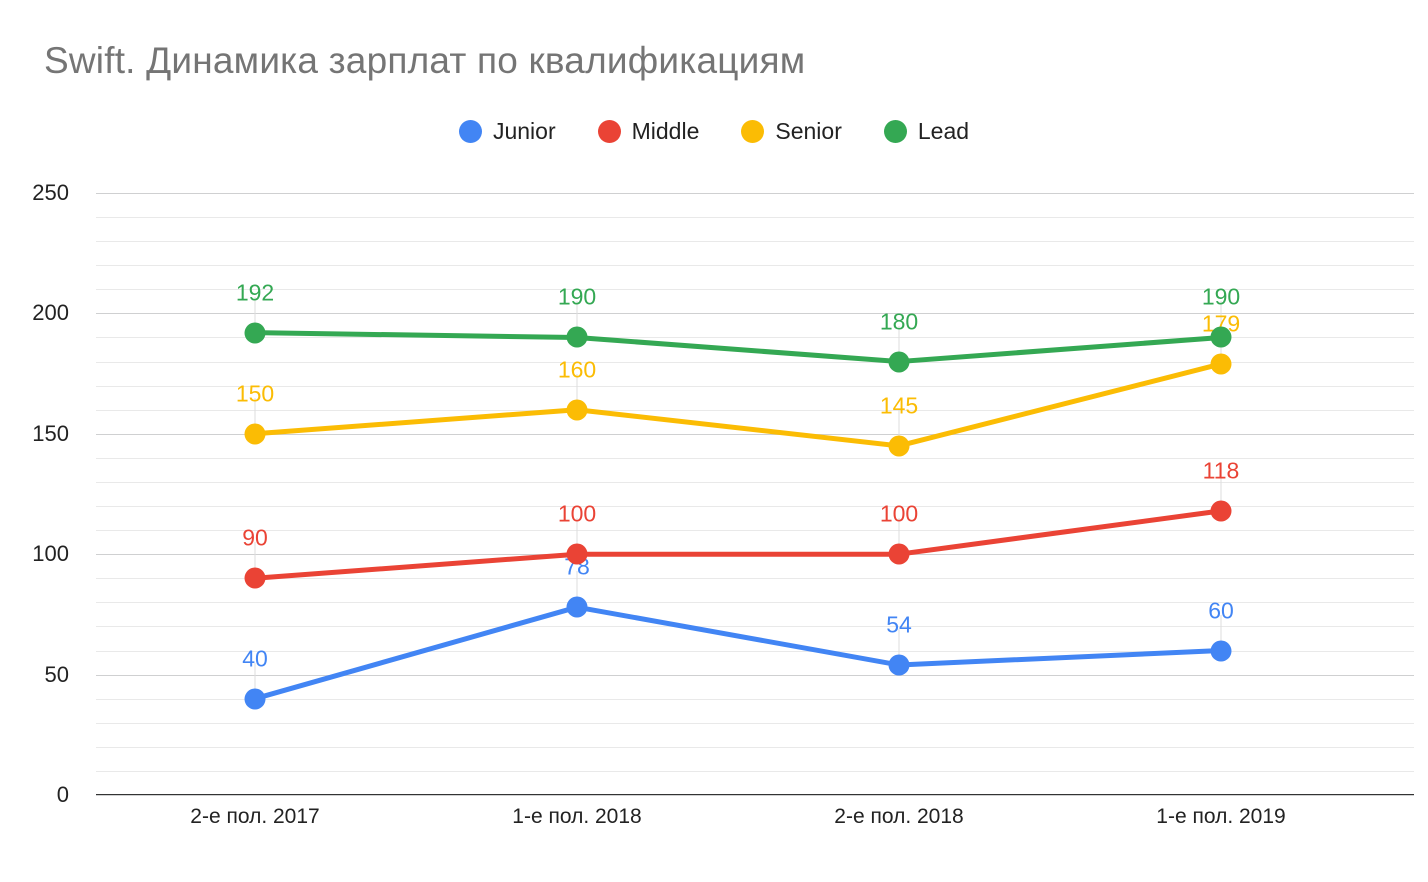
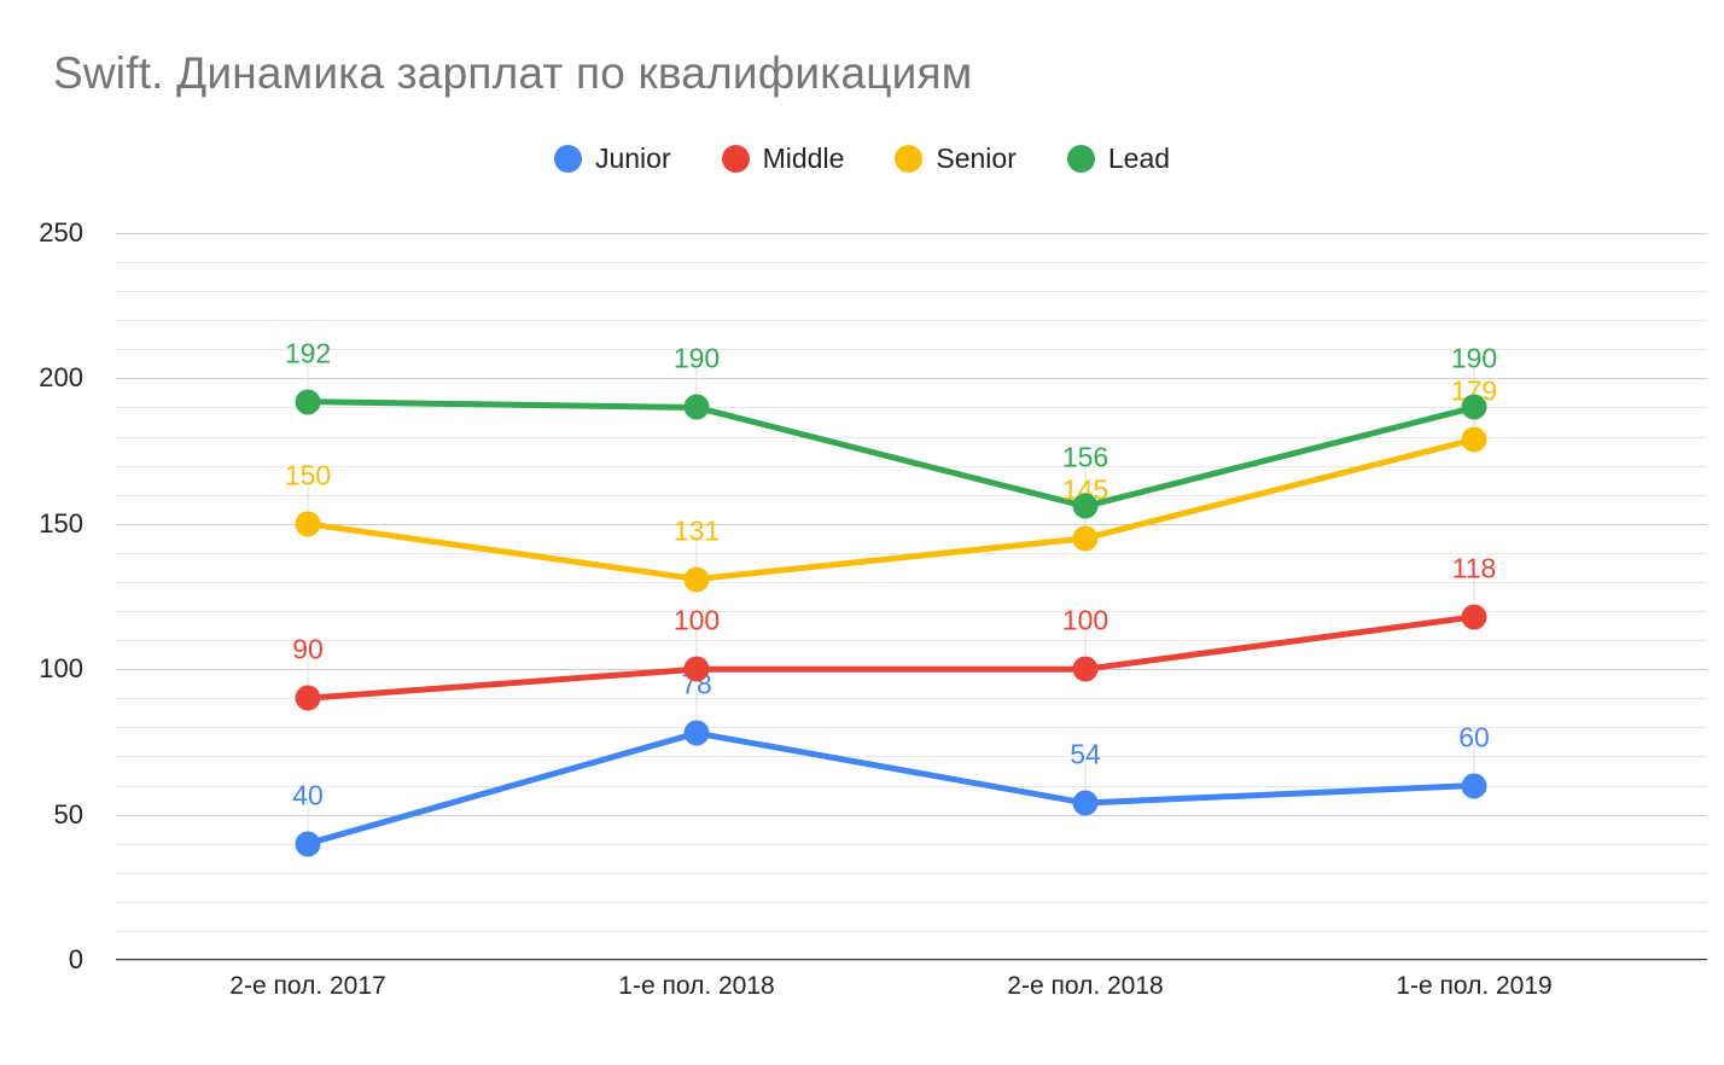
Senior/1-е пол. 2018: 160 -> 131
Lead/2-е пол. 2018: 180 -> 156
